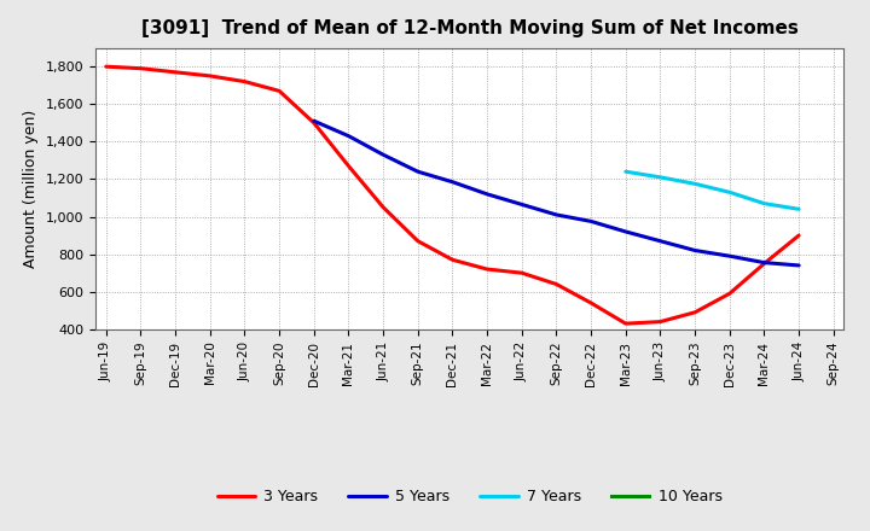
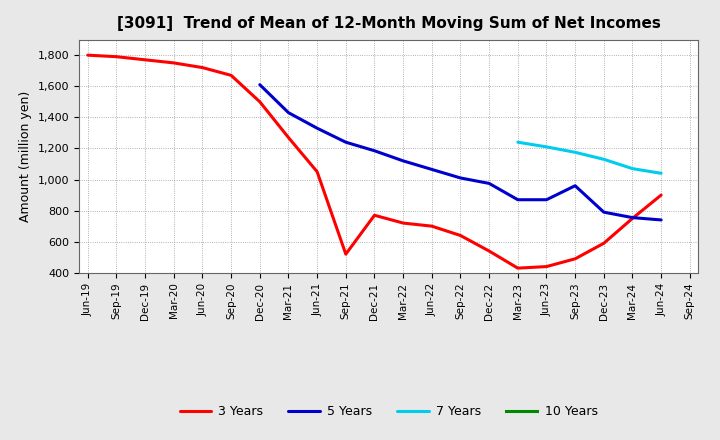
5 Years/Dec-20: 1,510 -> 1,610
3 Years/Sep-21: 870 -> 520
5 Years/Mar-23: 920 -> 870
5 Years/Sep-23: 820 -> 960
